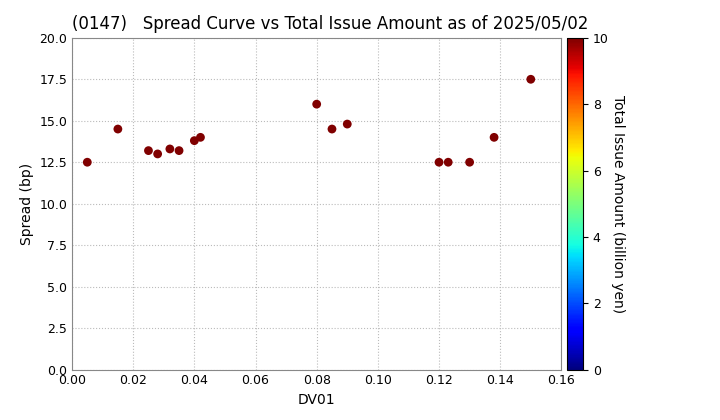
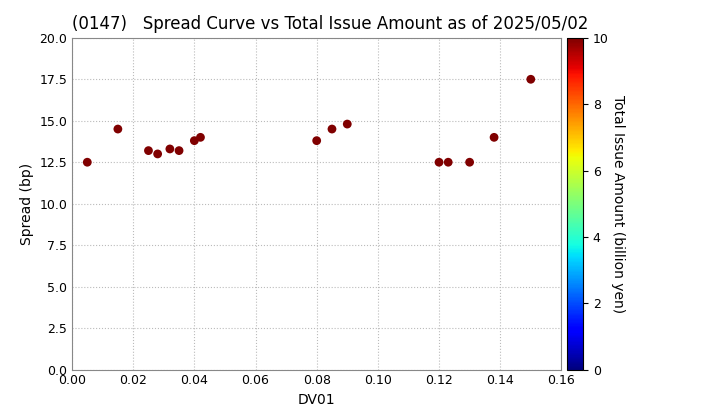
0.08: 16.0 -> 13.8
